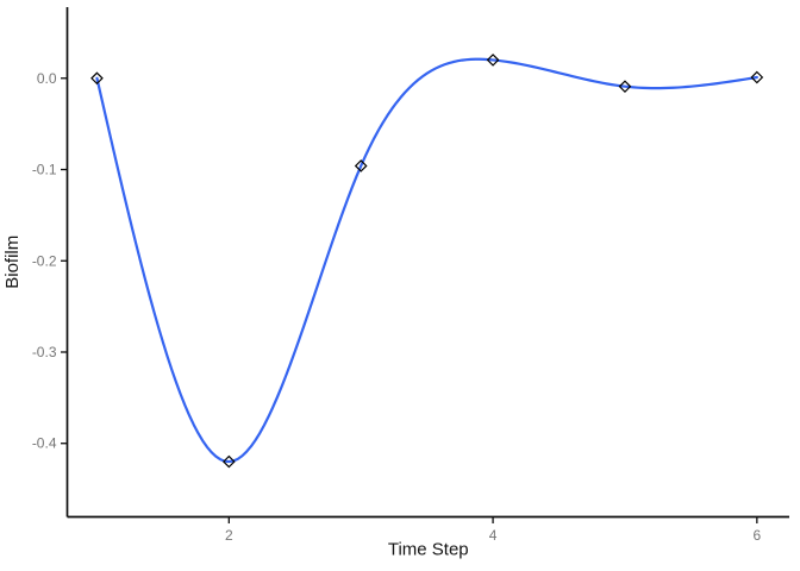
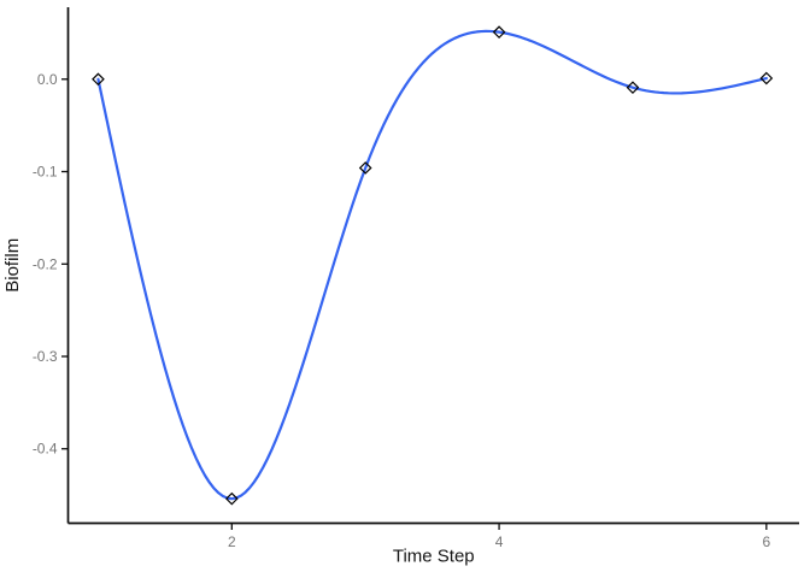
2: -0.42 -> -0.45
4: 0.02 -> 0.05
